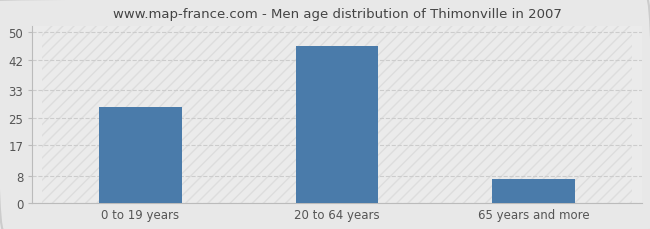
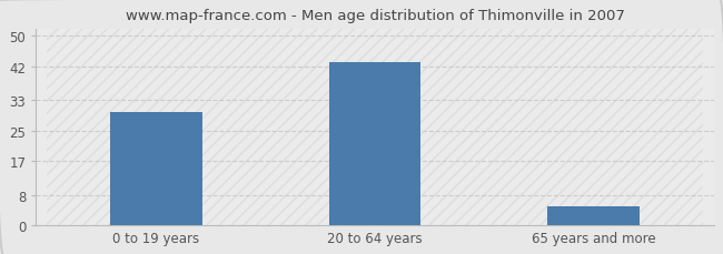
0 to 19 years: 28 -> 30
20 to 64 years: 46 -> 43
65 years and more: 7 -> 5
